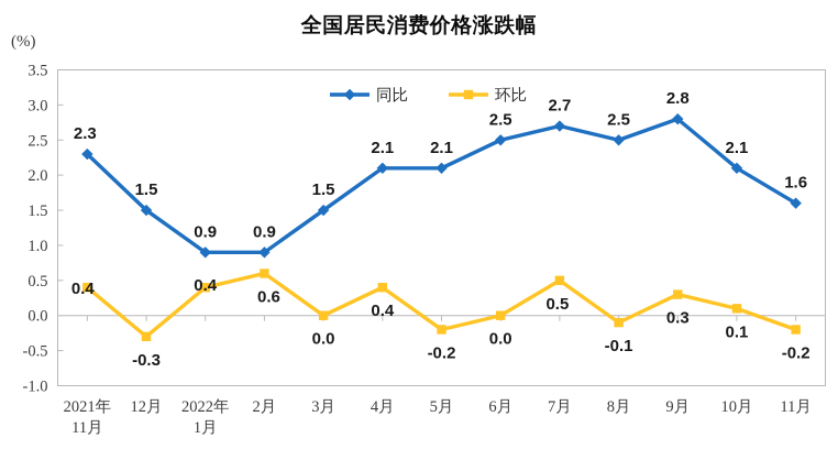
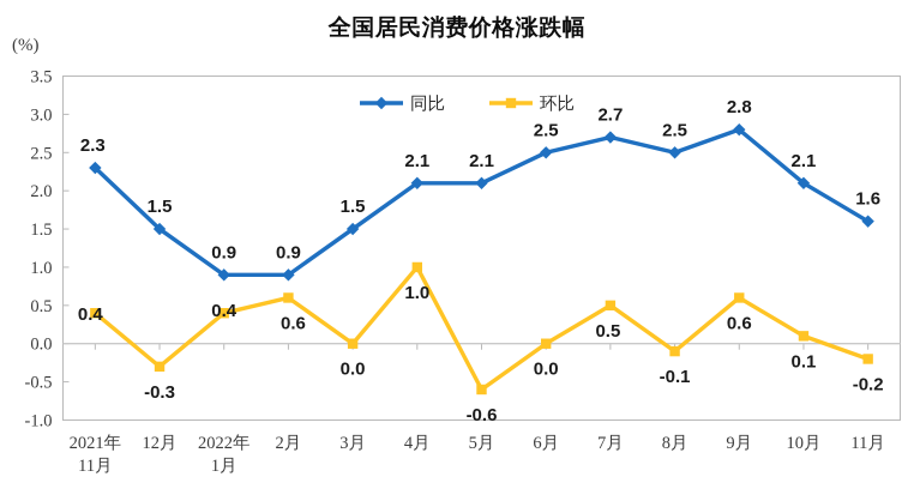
环比/4月: 0.4 -> 1.0
环比/5月: -0.2 -> -0.6
环比/9月: 0.3 -> 0.6
